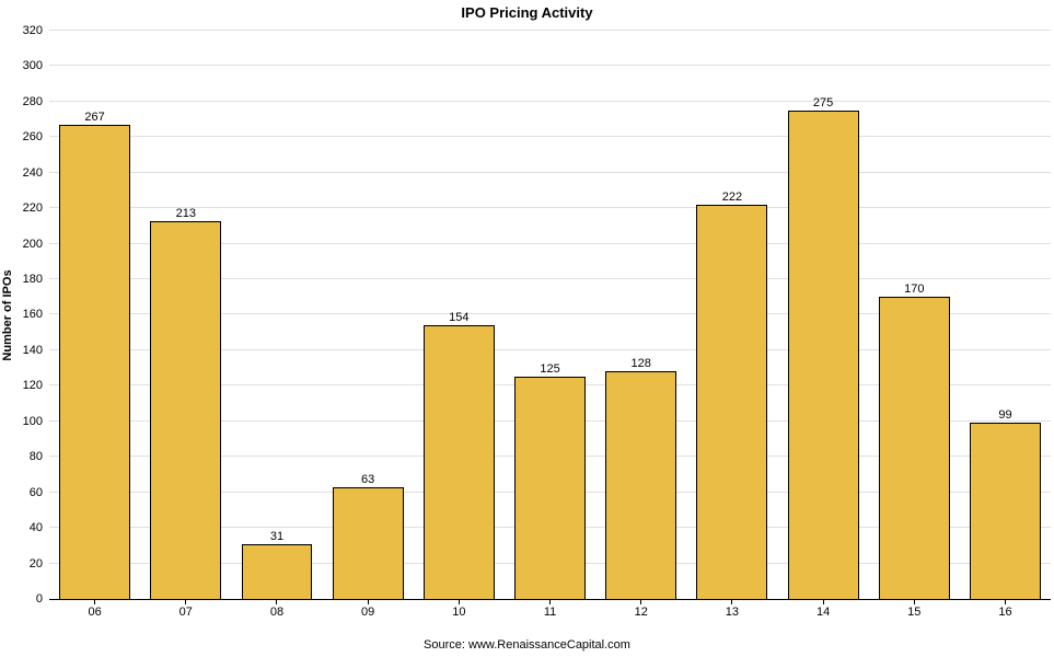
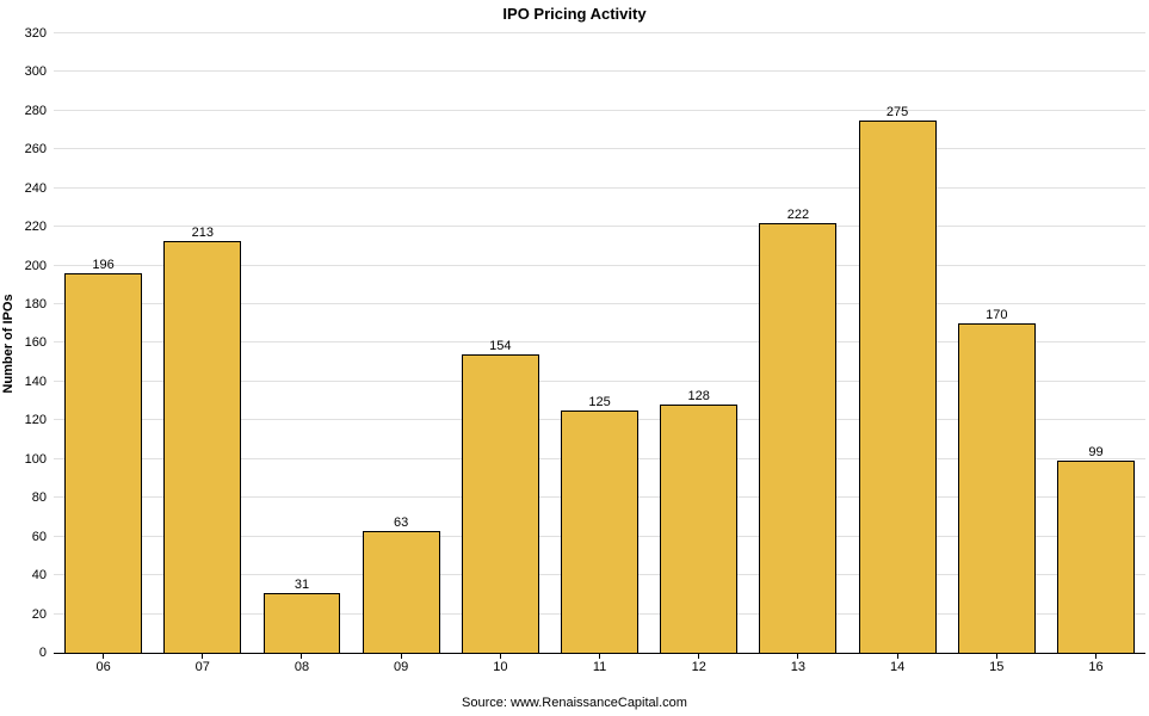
06: 267 -> 196
